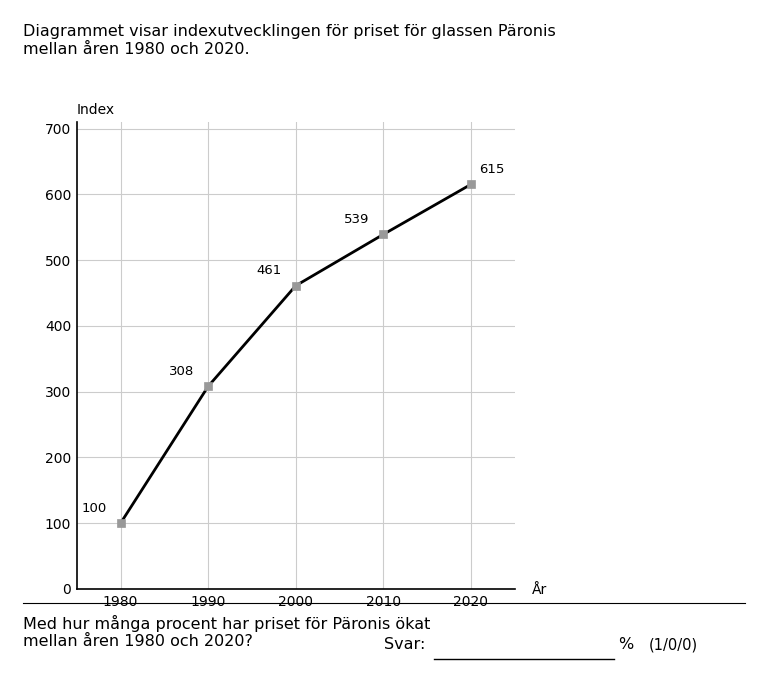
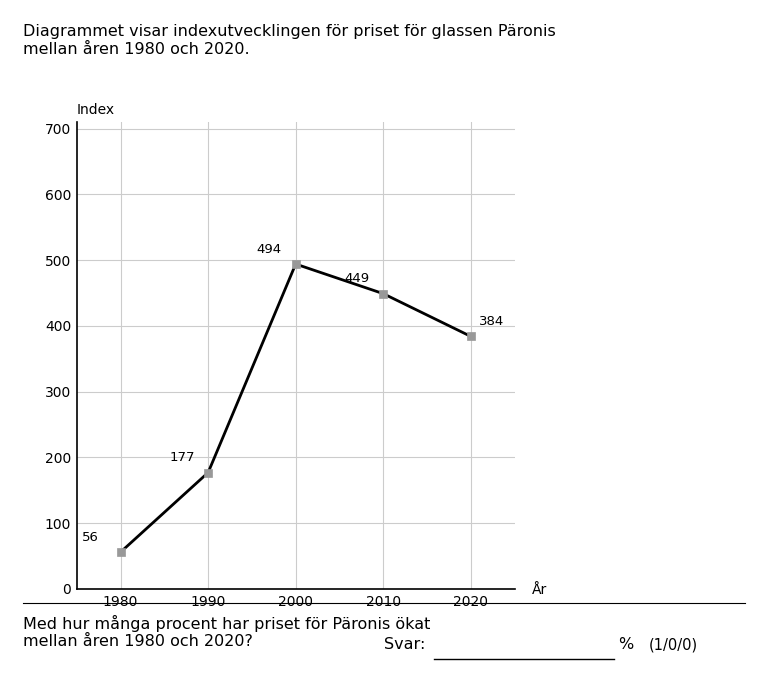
1980: 100 -> 56
1990: 308 -> 177
2000: 461 -> 494
2010: 539 -> 449
2020: 615 -> 384
